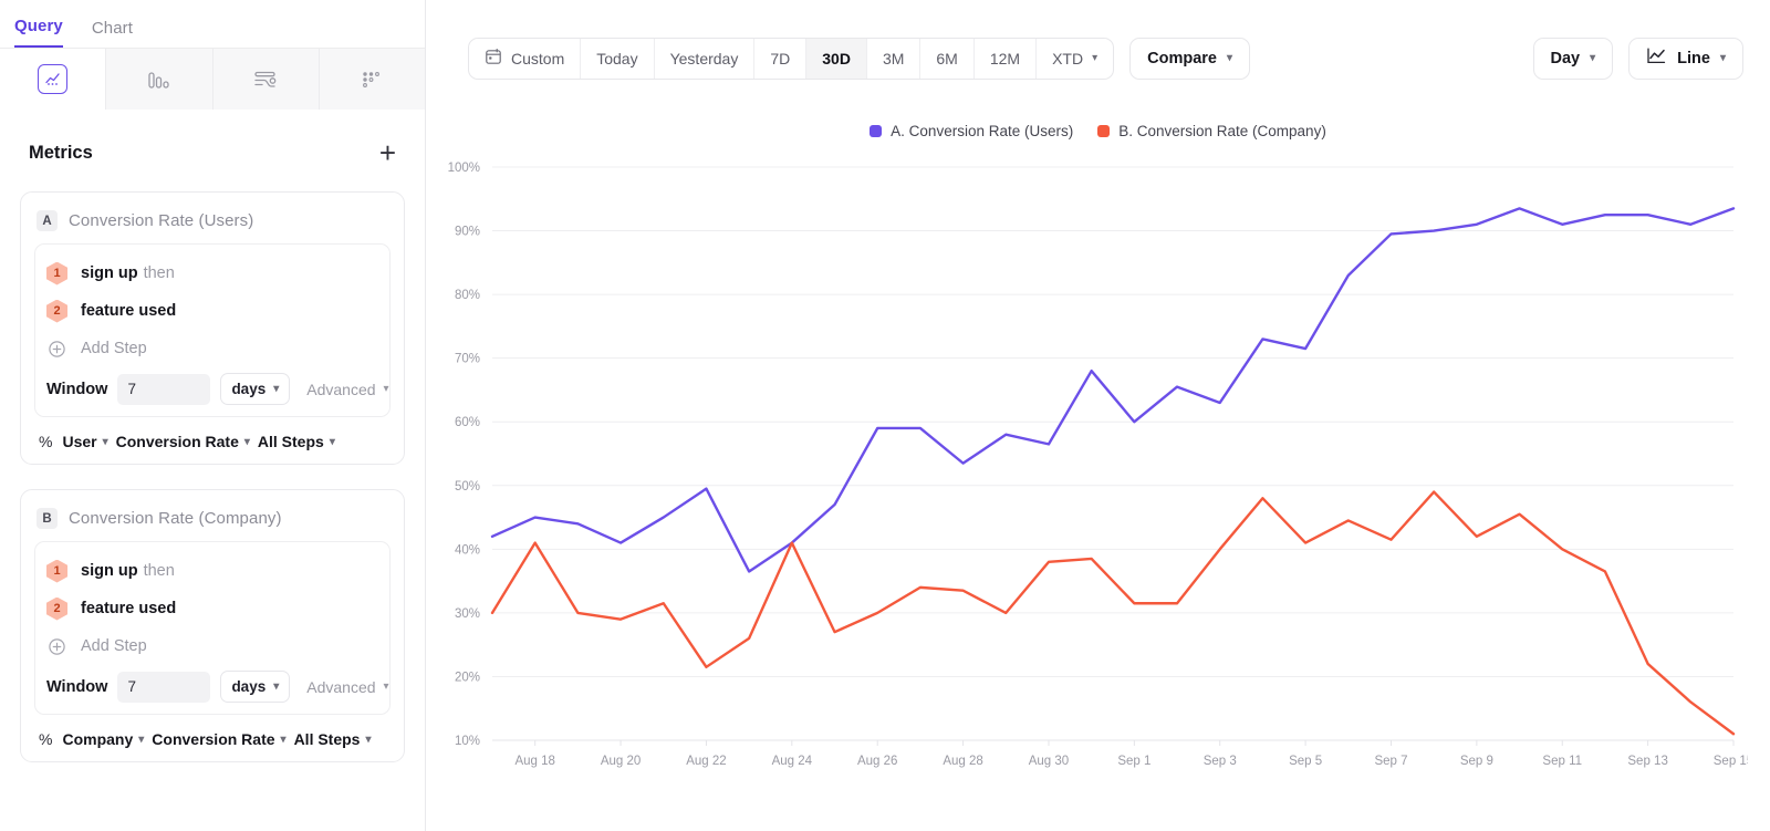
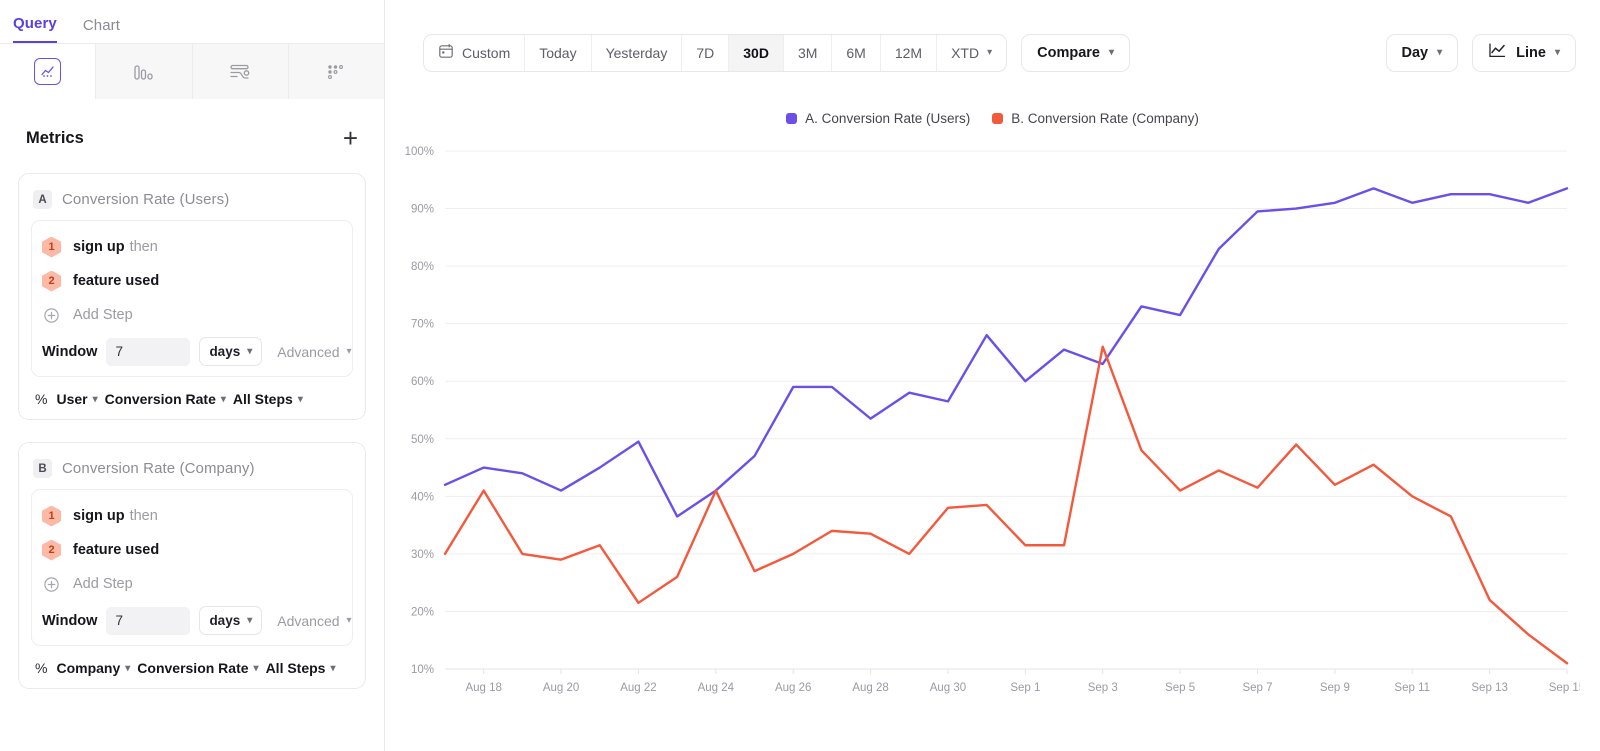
B. Conversion Rate (Company)/Sep 3: 40% -> 66%
